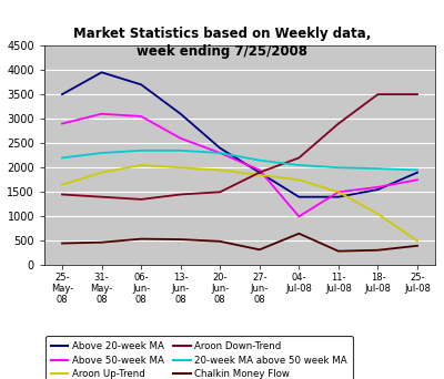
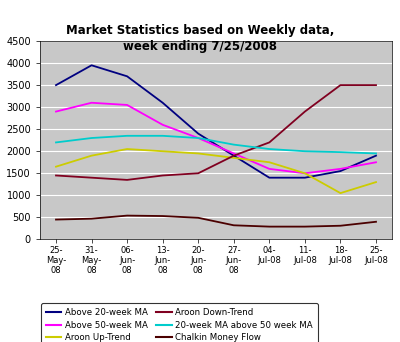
Above 50-week MA/04- Jul-08: 1000 -> 1600
Chalkin Money Flow/04- Jul-08: 650 -> 290
Aroon Up-Trend/25- Jul-08: 500 -> 1300
